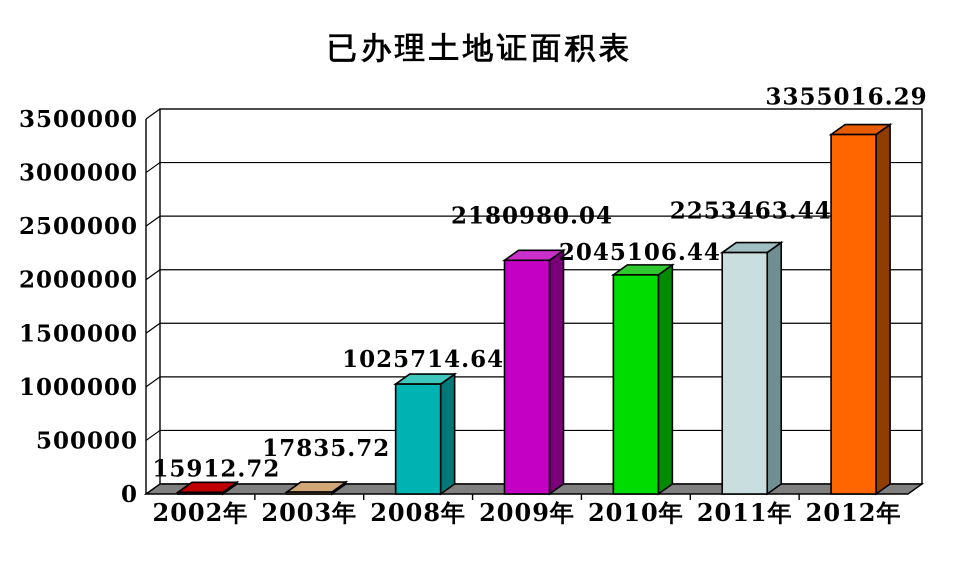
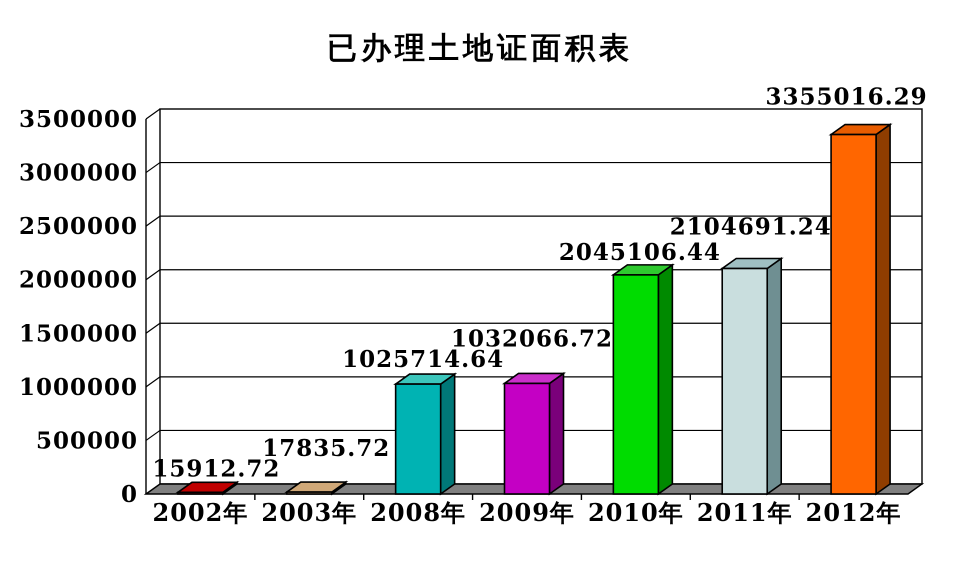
2009年: 2180980.04 -> 1032066.72
2011年: 2253463.44 -> 2104691.24
